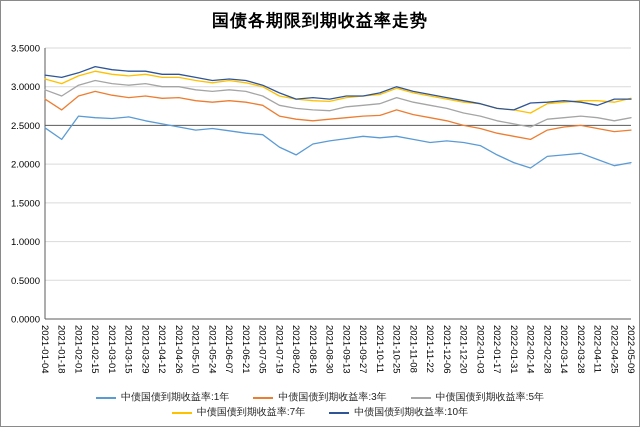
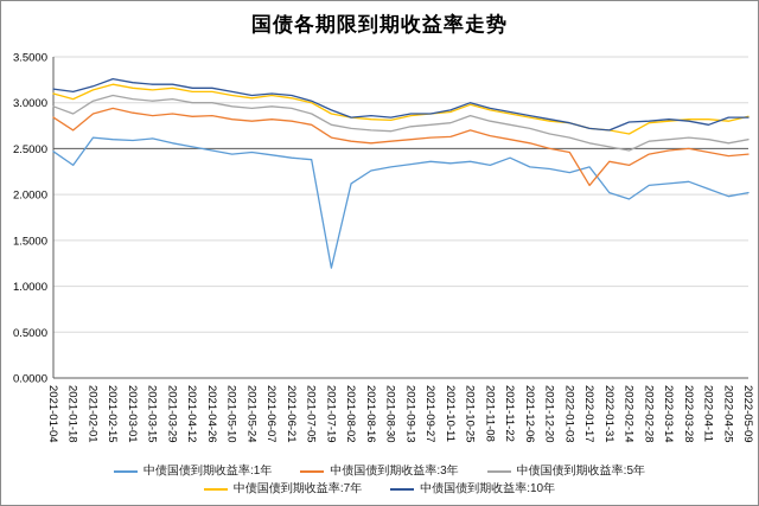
中债国债到期收益率:1年/2021-07-19: 2.2 -> 1.2
中债国债到期收益率:1年/2021-11-22: 2.3 -> 2.4
中债国债到期收益率:1年/2022-01-17: 2.1 -> 2.3
中债国债到期收益率:3年/2022-01-17: 2.4 -> 2.1
